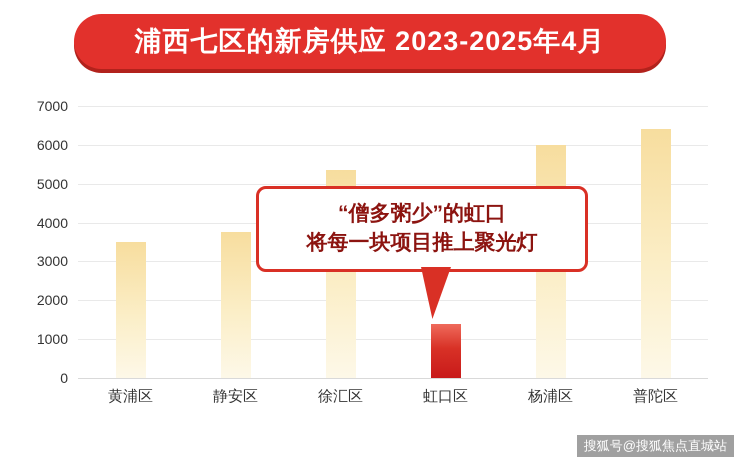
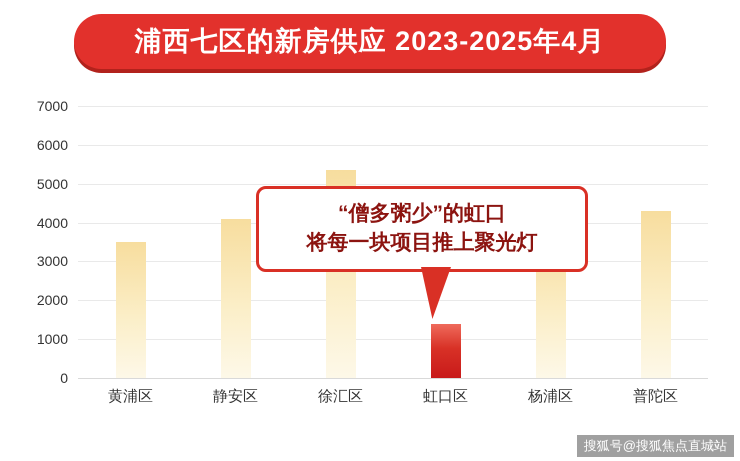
静安区: 3800 -> 4100
杨浦区: 6000 -> 3700
普陀区: 6400 -> 4300
